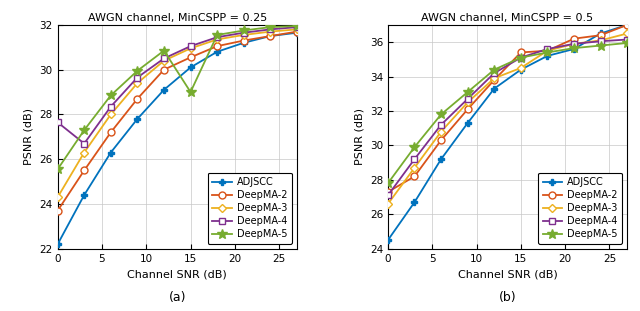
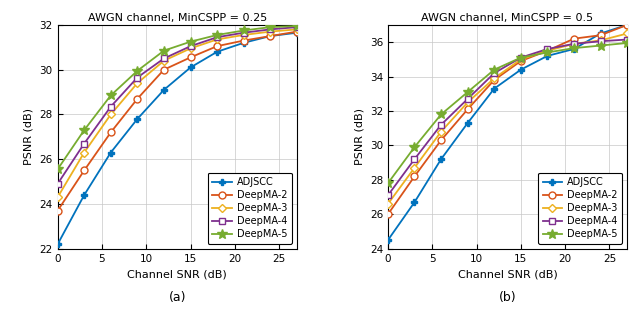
AWGN channel, MinCSPP = 0.25/DeepMA-4/0: 27.65 -> 24.90
AWGN channel, MinCSPP = 0.25/DeepMA-5/15: 29.00 -> 31.25
AWGN channel, MinCSPP = 0.5/DeepMA-2/0: 27.3 -> 26.0
AWGN channel, MinCSPP = 0.5/DeepMA-2/15: 35.4 -> 34.9
AWGN channel, MinCSPP = 0.5/DeepMA-3/15: 34.5 -> 35.0
